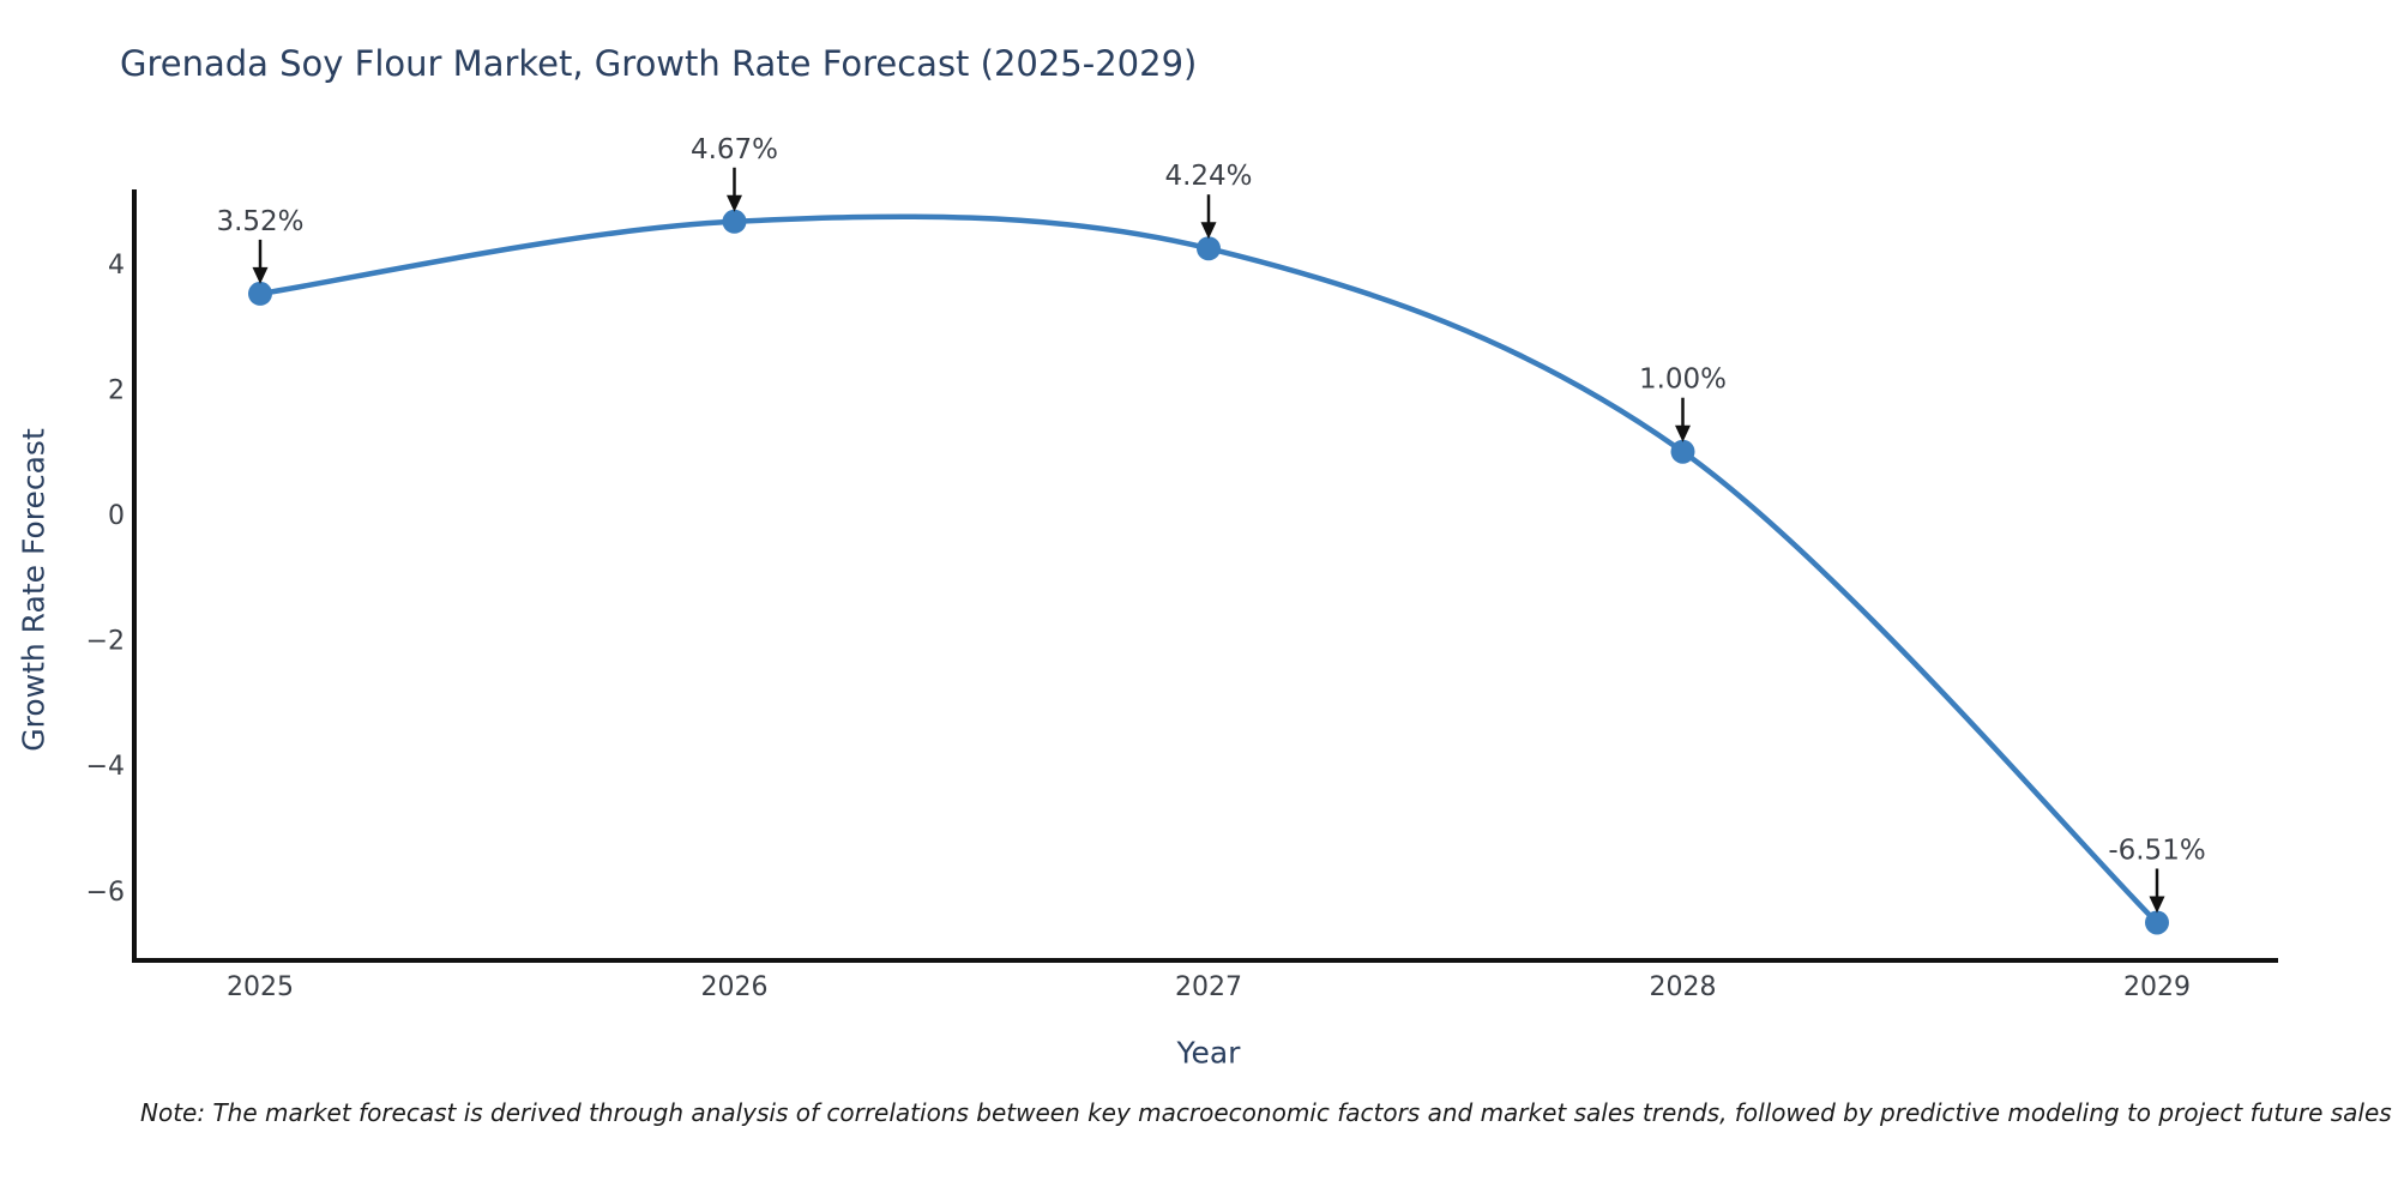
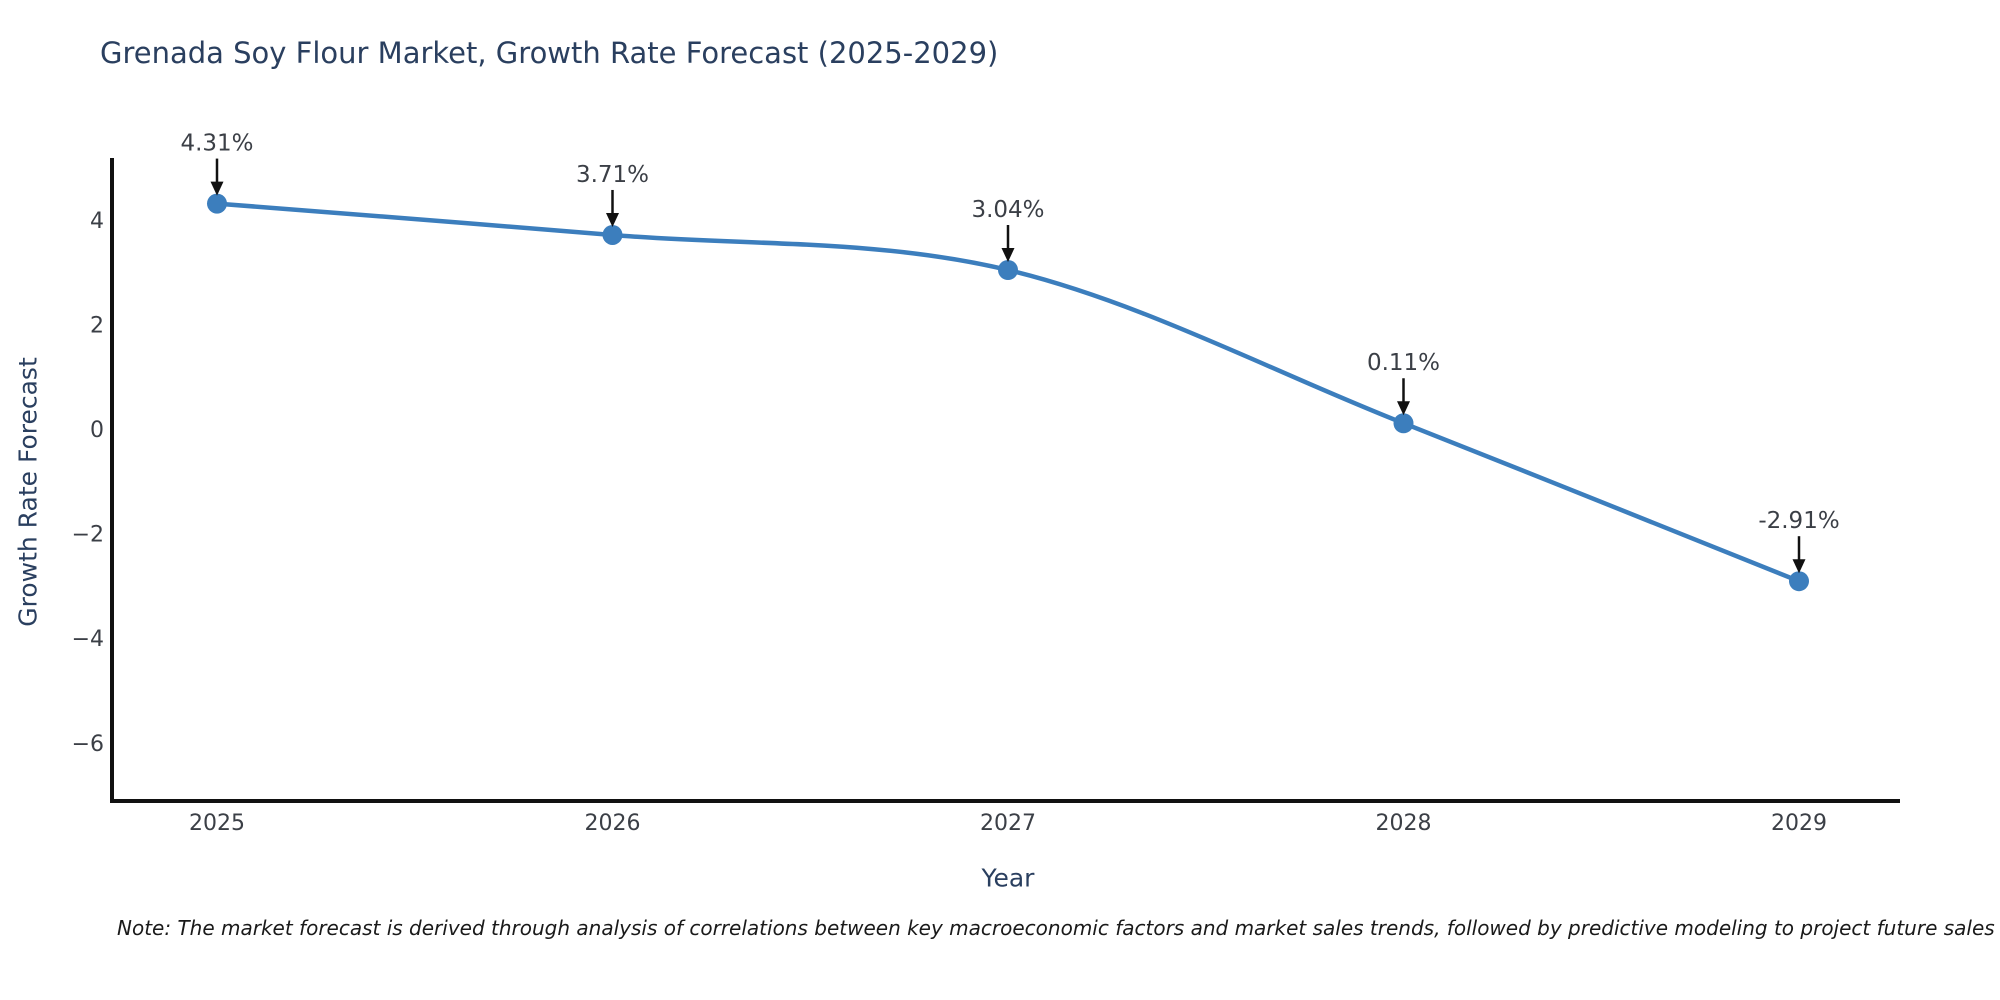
2025: 3.52% -> 4.31%
2026: 4.67% -> 3.71%
2027: 4.24% -> 3.04%
2028: 1.00% -> 0.11%
2029: -6.51% -> -2.91%
